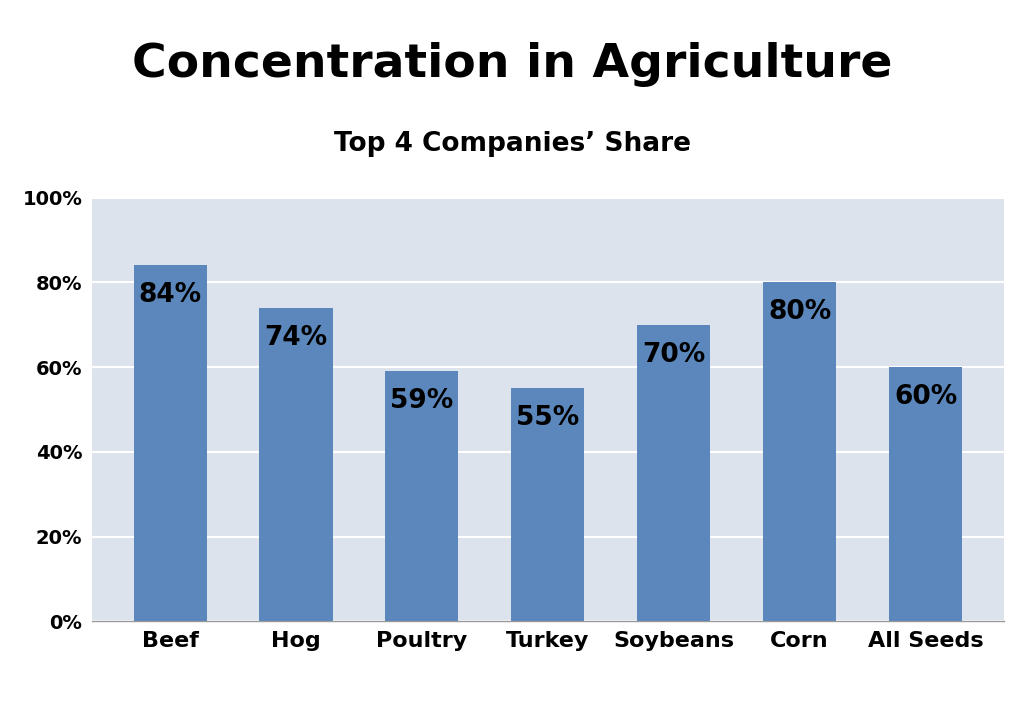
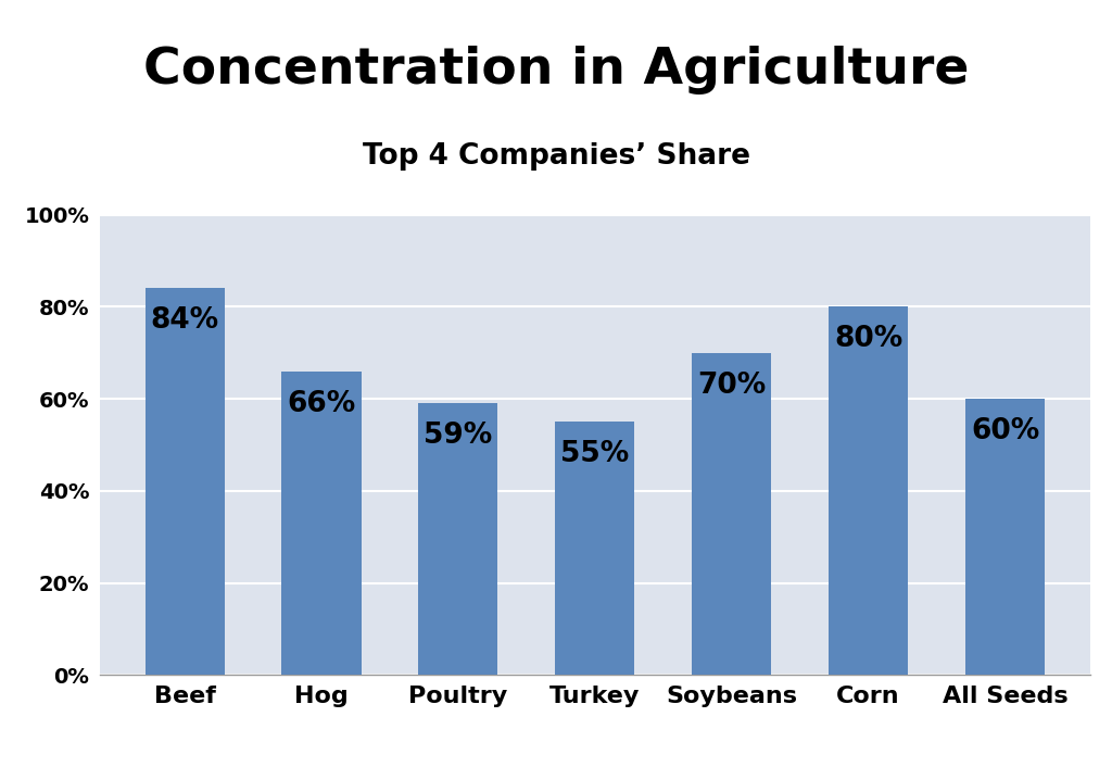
Hog: 74% -> 66%
